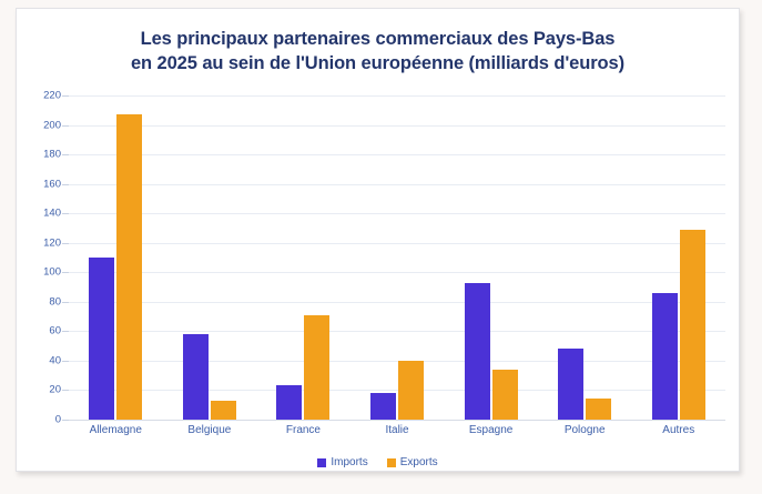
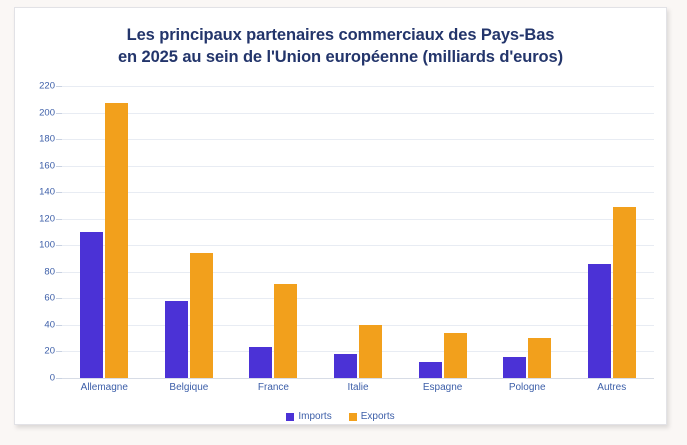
Exports/Belgique: 13 -> 94
Imports/Espagne: 93 -> 12
Imports/Pologne: 48 -> 16
Exports/Pologne: 14 -> 30
